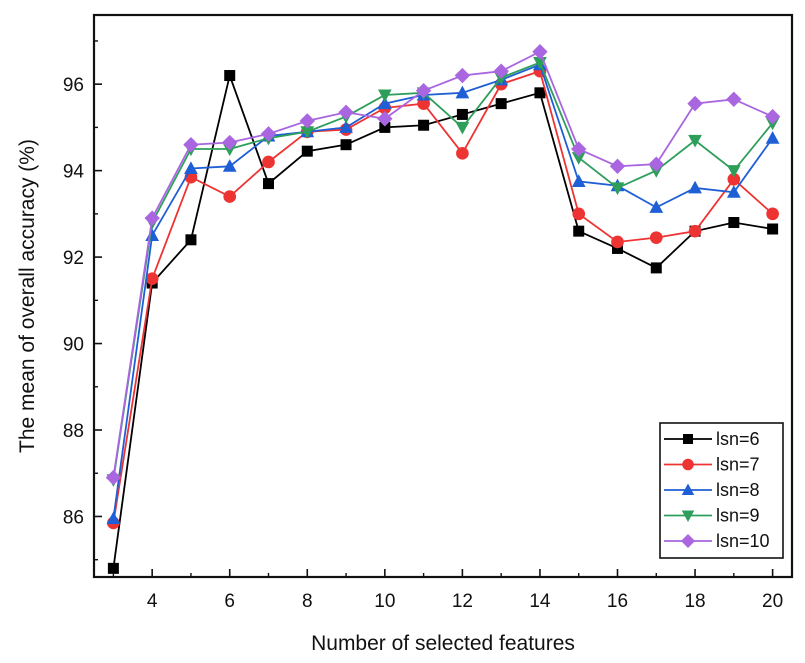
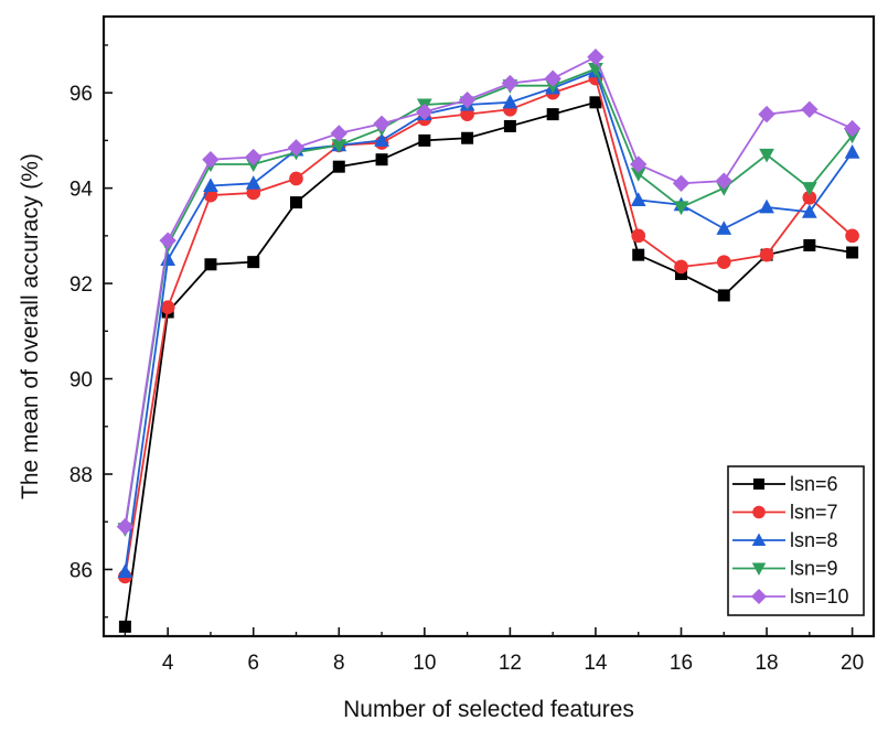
lsn=6/6: 96.2 -> 92.5
lsn=7/6: 93.4 -> 93.9
lsn=10/10: 95.2 -> 95.6
lsn=7/12: 94.4 -> 95.7
lsn=9/12: 95.0 -> 96.2
